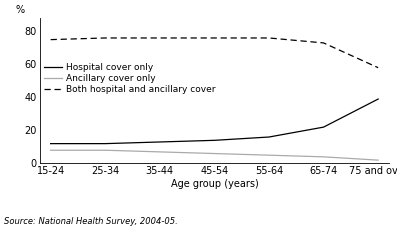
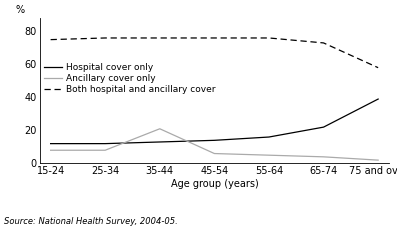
Ancillary cover only/35-44: 7 -> 21
